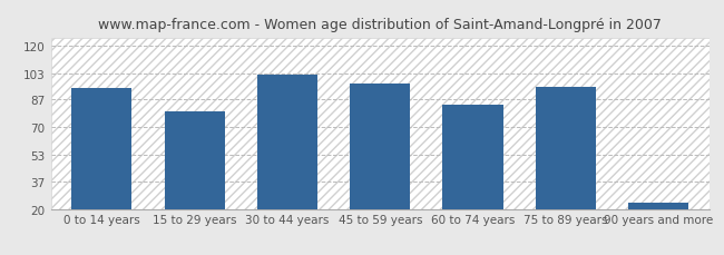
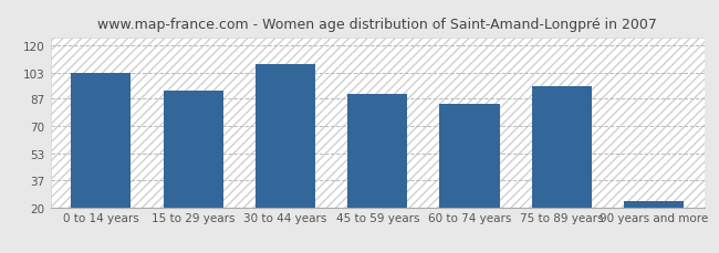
0 to 14 years: 94 -> 103
15 to 29 years: 80 -> 92
30 to 44 years: 102 -> 108
45 to 59 years: 97 -> 90
